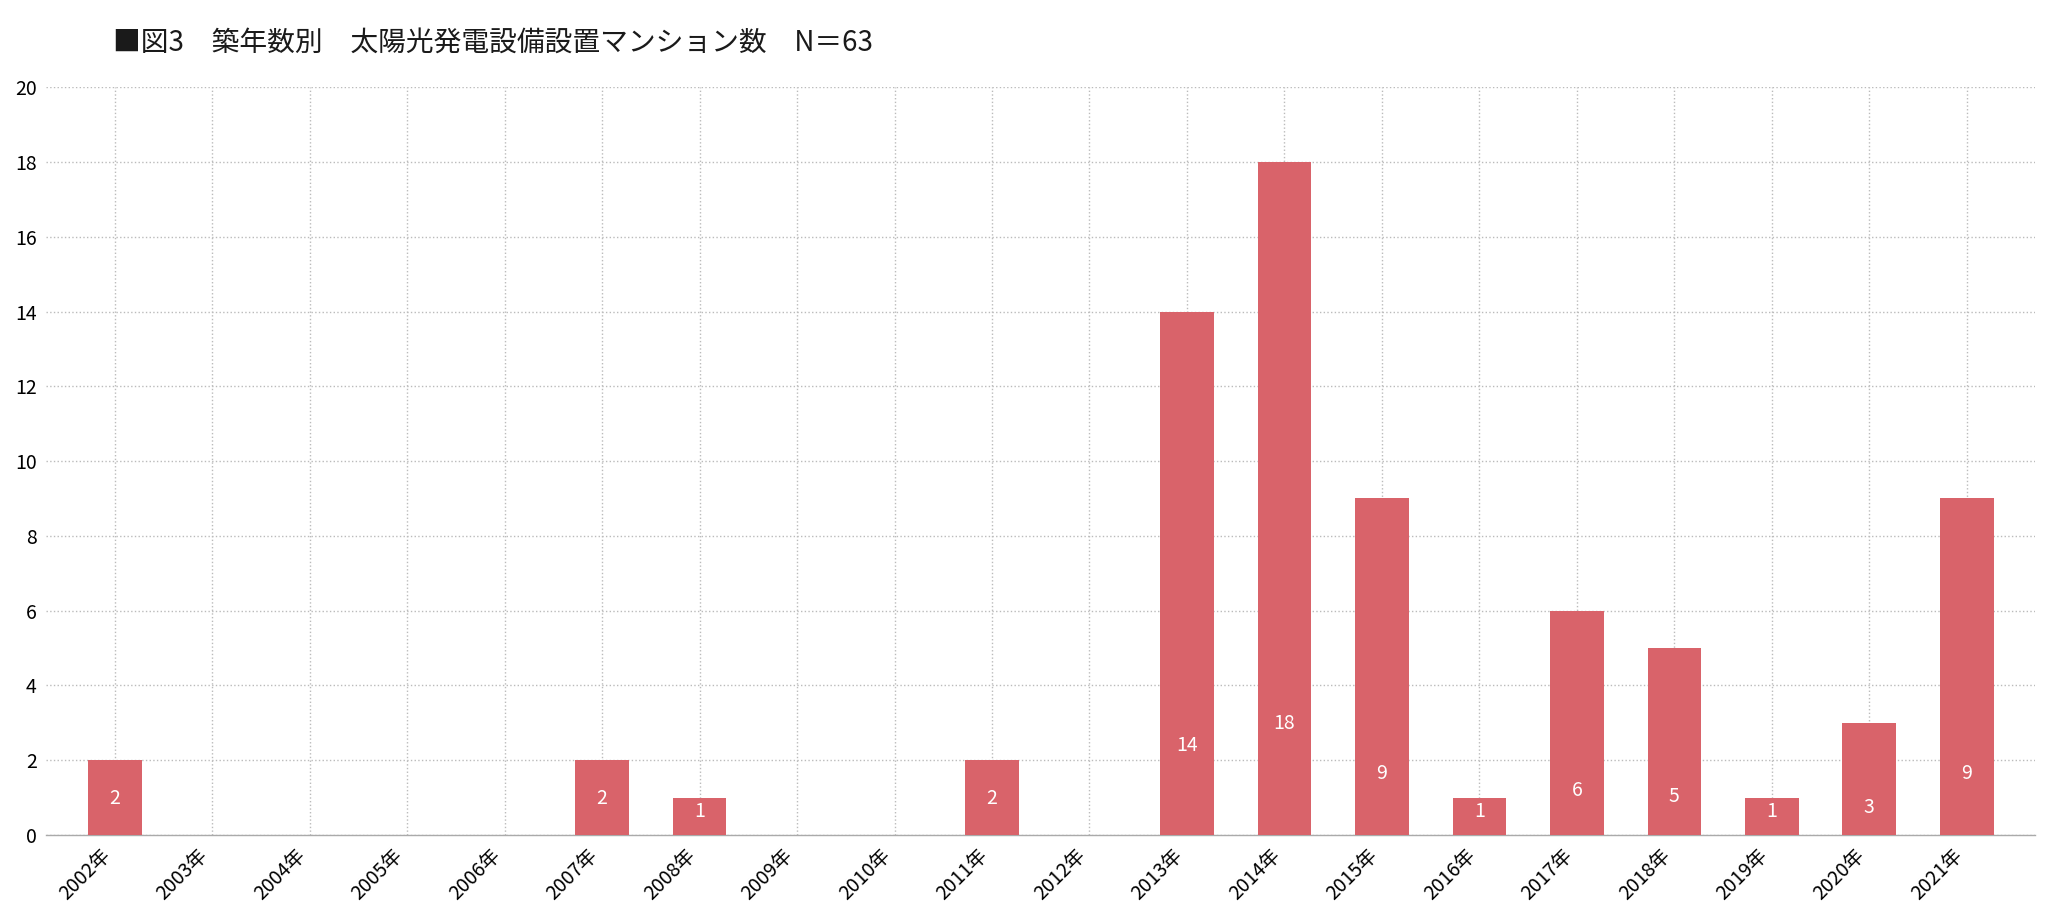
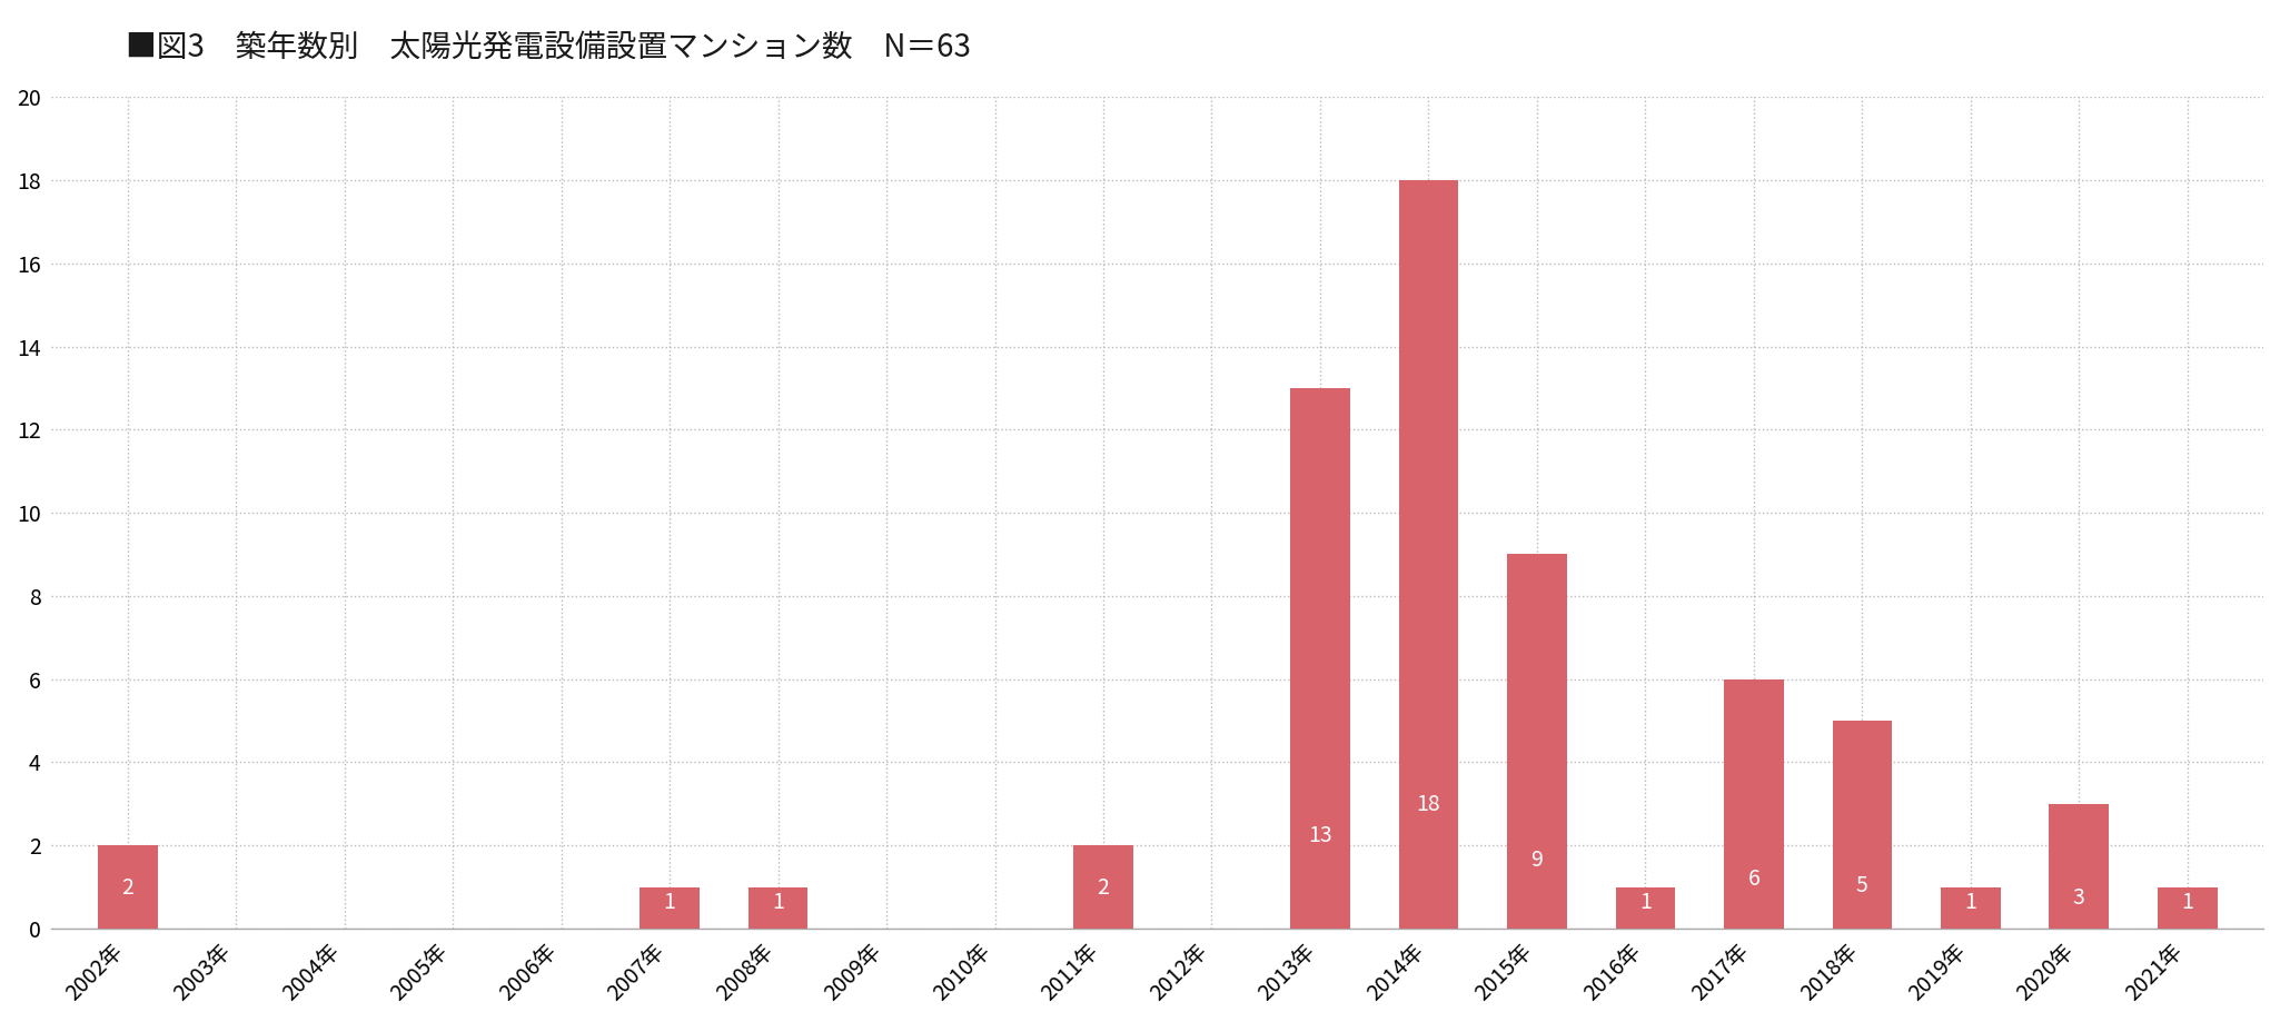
2007年: 2 -> 1
2013年: 14 -> 13
2021年: 9 -> 1
